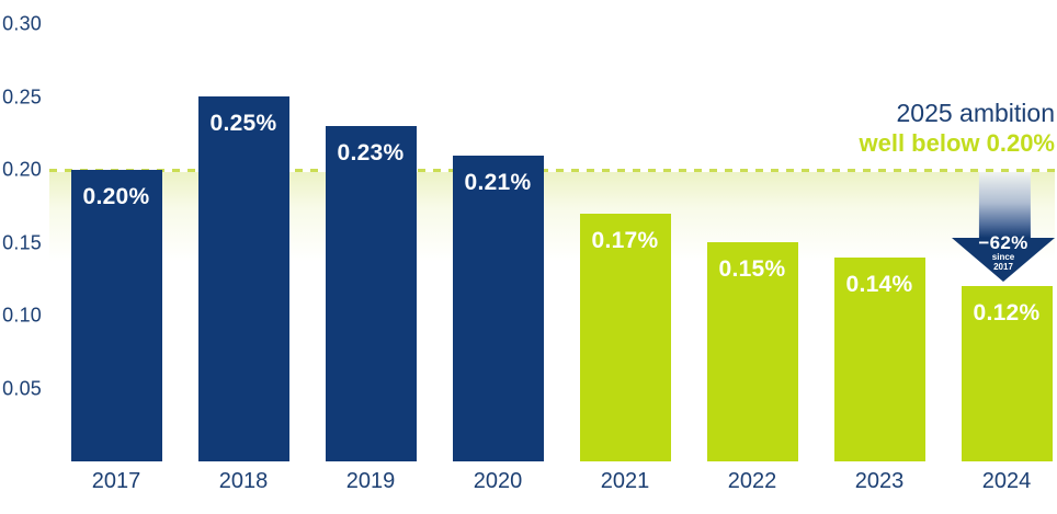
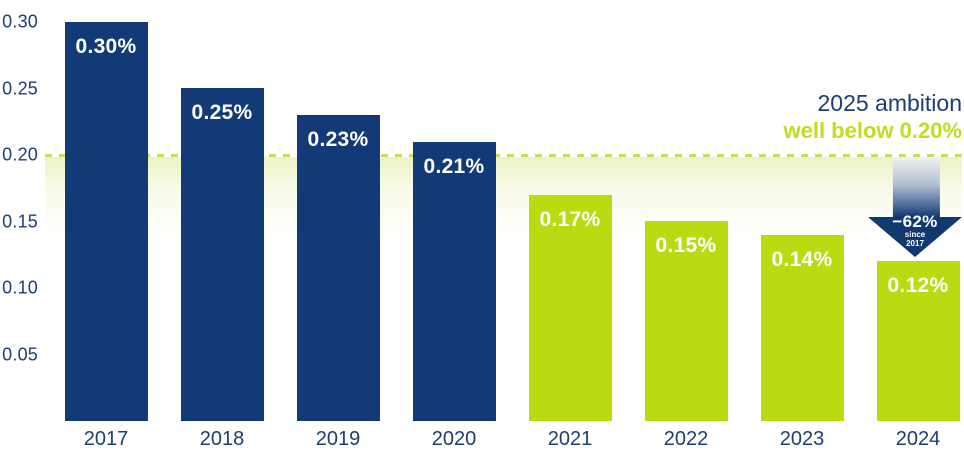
2017: 0.20% -> 0.30%
